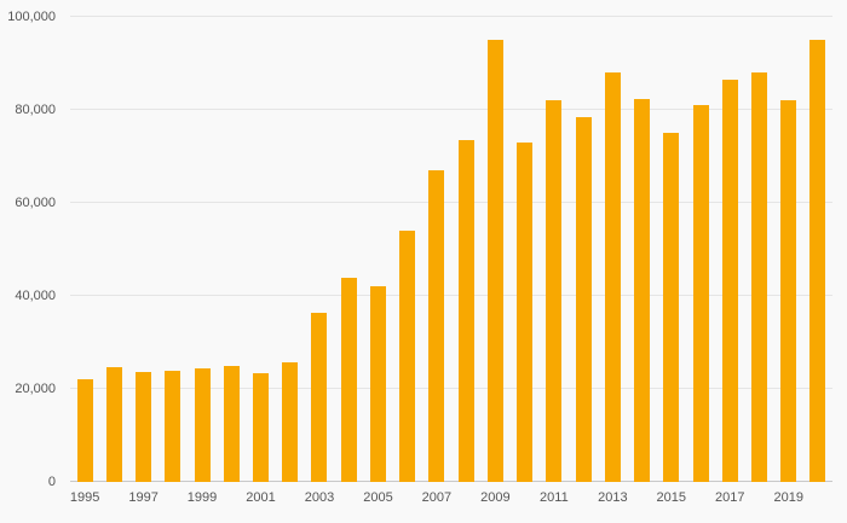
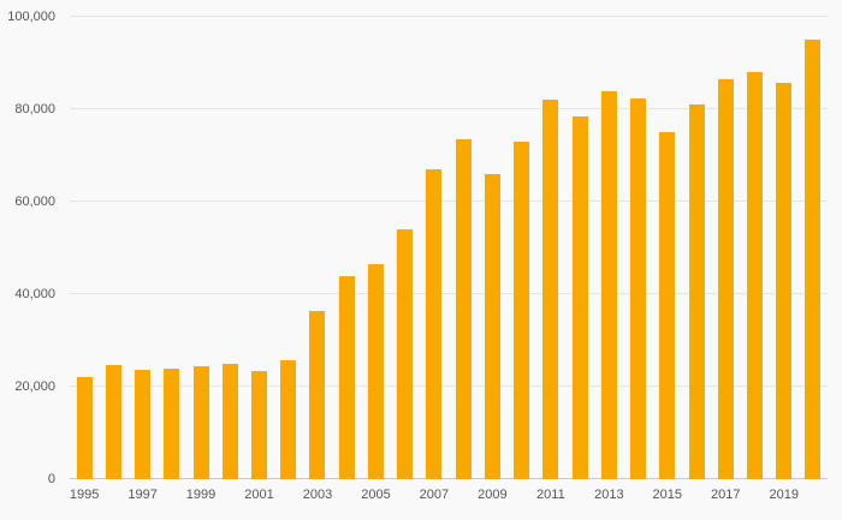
2005: 42000 -> 46000
2009: 95000 -> 66000
2013: 88000 -> 84000
2019: 82000 -> 86000
